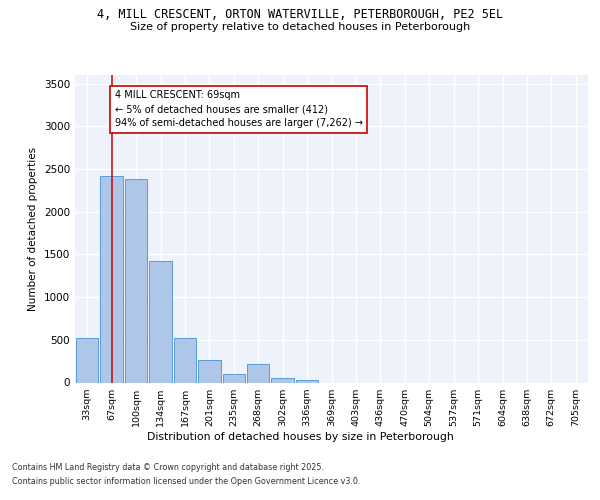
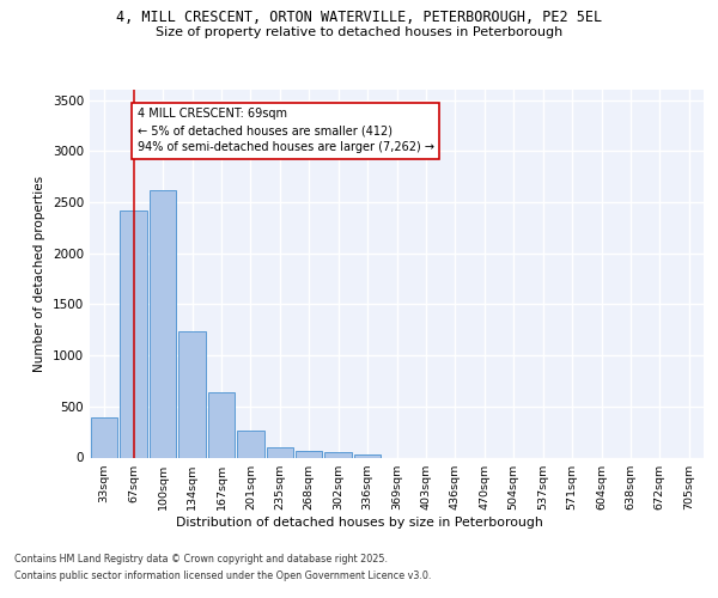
33sqm: 520 -> 390
100sqm: 2380 -> 2620
134sqm: 1420 -> 1230
167sqm: 520 -> 640
268sqm: 220 -> 60
